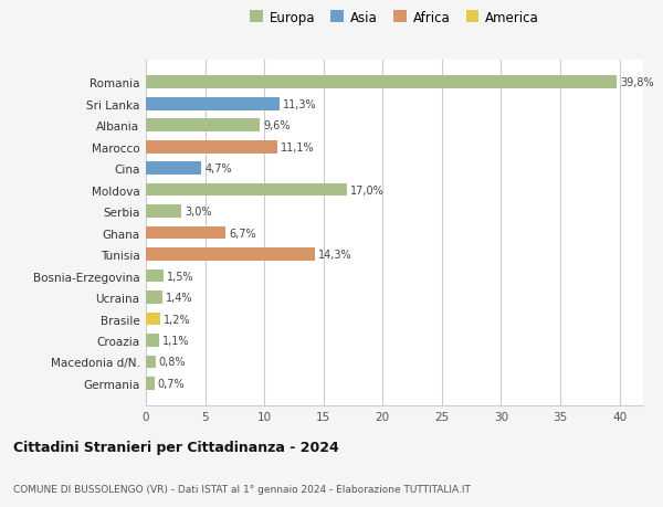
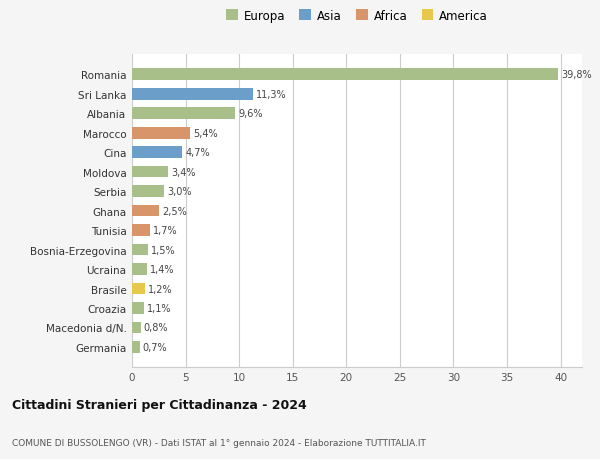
Marocco: 11,1% -> 5,4%
Moldova: 17,0% -> 3,4%
Ghana: 6,7% -> 2,5%
Tunisia: 14,3% -> 1,7%
